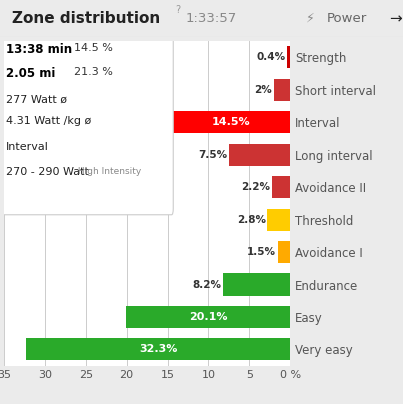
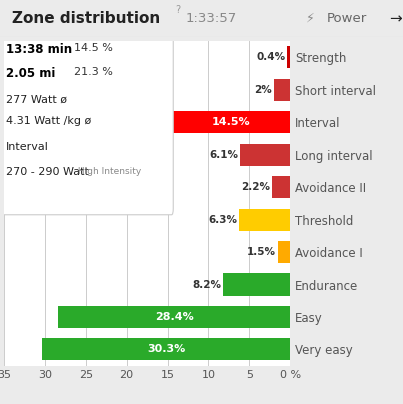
Long interval: 7.5% -> 6.1%
Threshold: 2.8% -> 6.3%
Easy: 20.1% -> 28.4%
Very easy: 32.3% -> 30.3%
